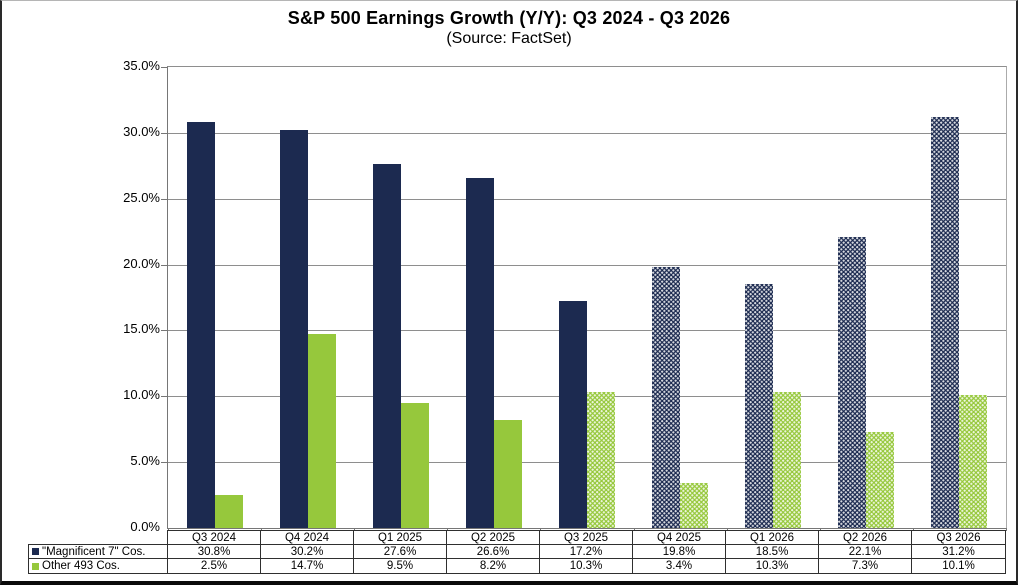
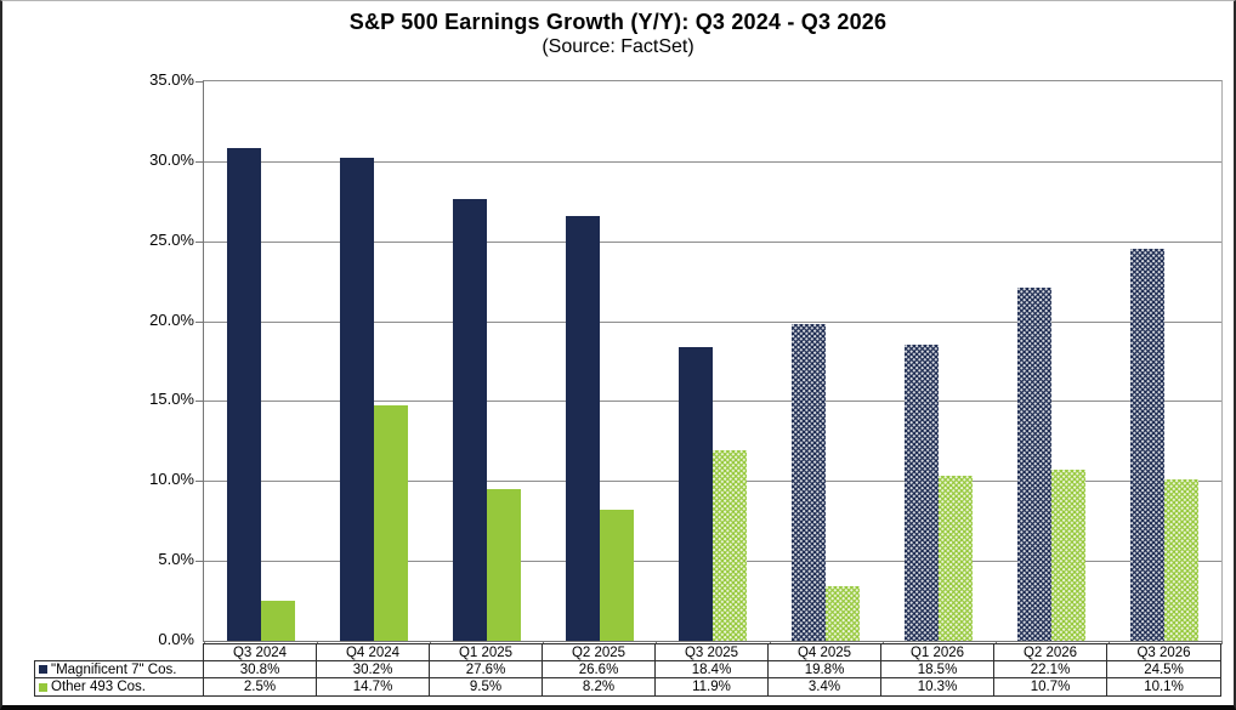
"Magnificent 7" Cos./Q3 2025: 17.2% -> 18.4%
Other 493 Cos./Q3 2025: 10.3% -> 11.9%
Other 493 Cos./Q2 2026: 7.3% -> 10.7%
"Magnificent 7" Cos./Q3 2026: 31.2% -> 24.5%
